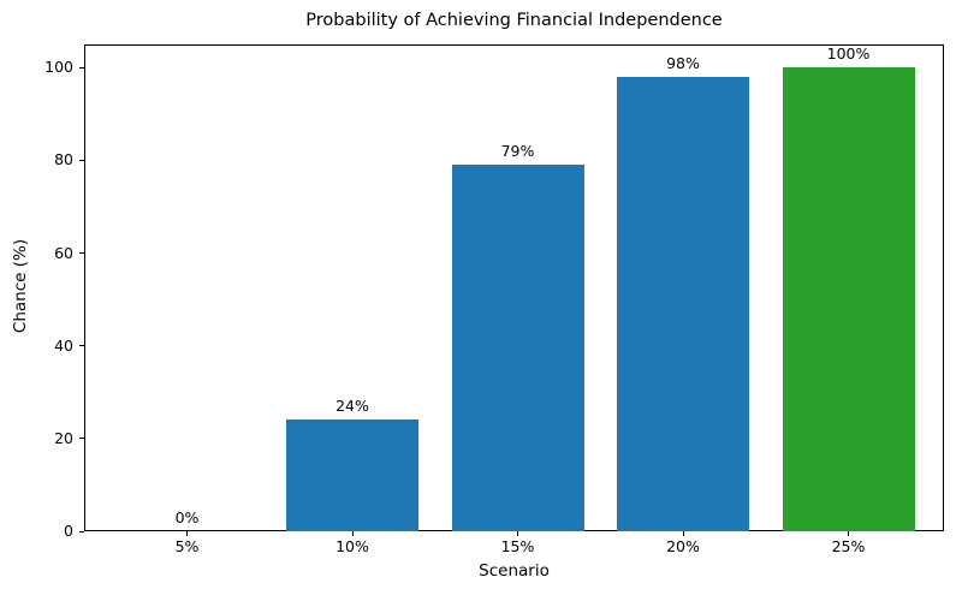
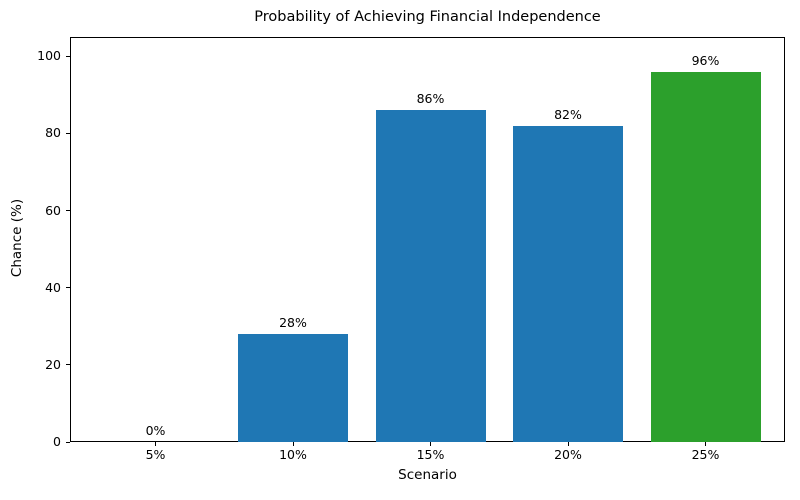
10%: 24% -> 28%
15%: 79% -> 86%
20%: 98% -> 82%
25%: 100% -> 96%
